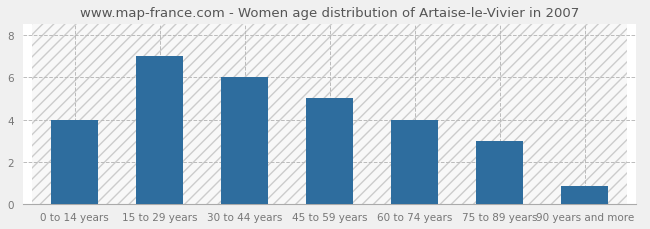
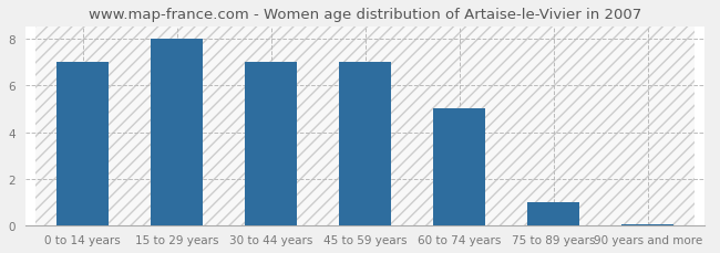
0 to 14 years: 4.00 -> 7.00
15 to 29 years: 7.00 -> 8.00
30 to 44 years: 6.00 -> 7.00
45 to 59 years: 5.00 -> 7.00
60 to 74 years: 4.00 -> 5.00
75 to 89 years: 3.00 -> 1.00
90 years and more: 0.85 -> 0.07
